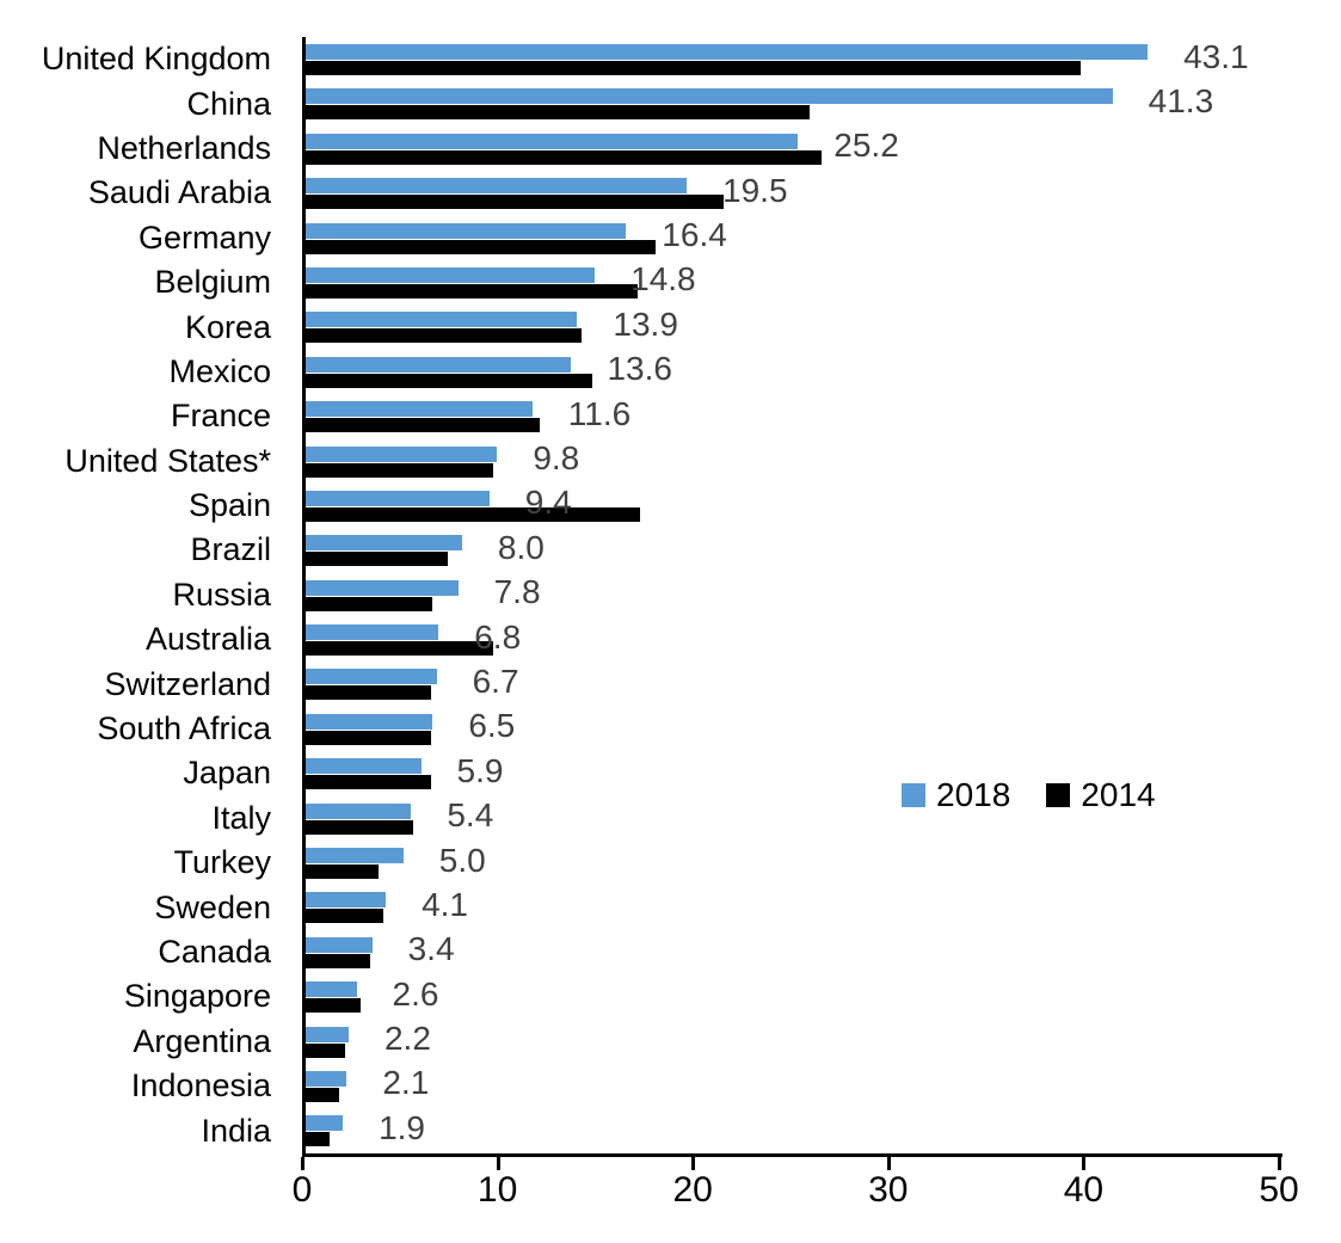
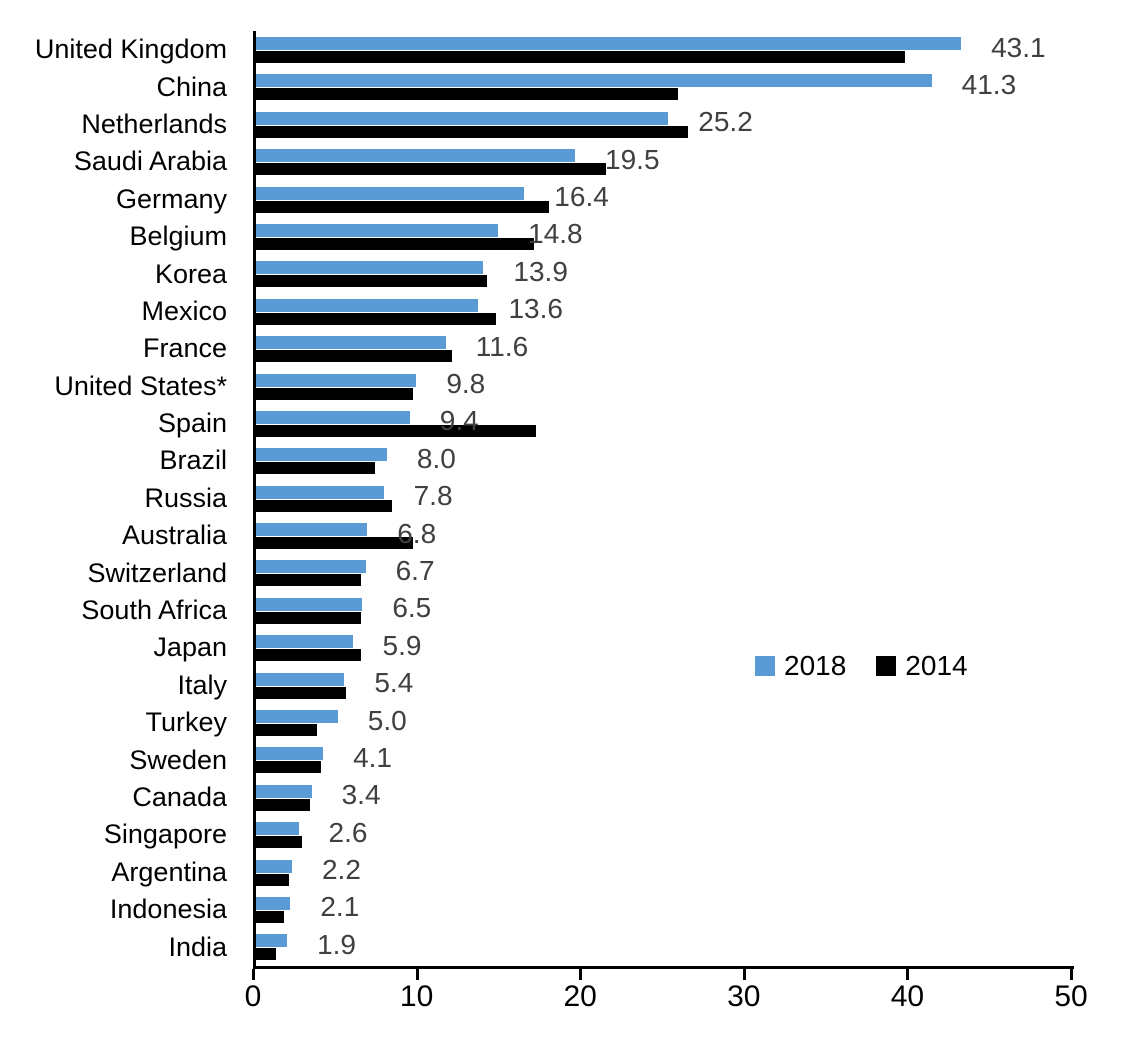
2014/Russia: 6.5 -> 8.3
